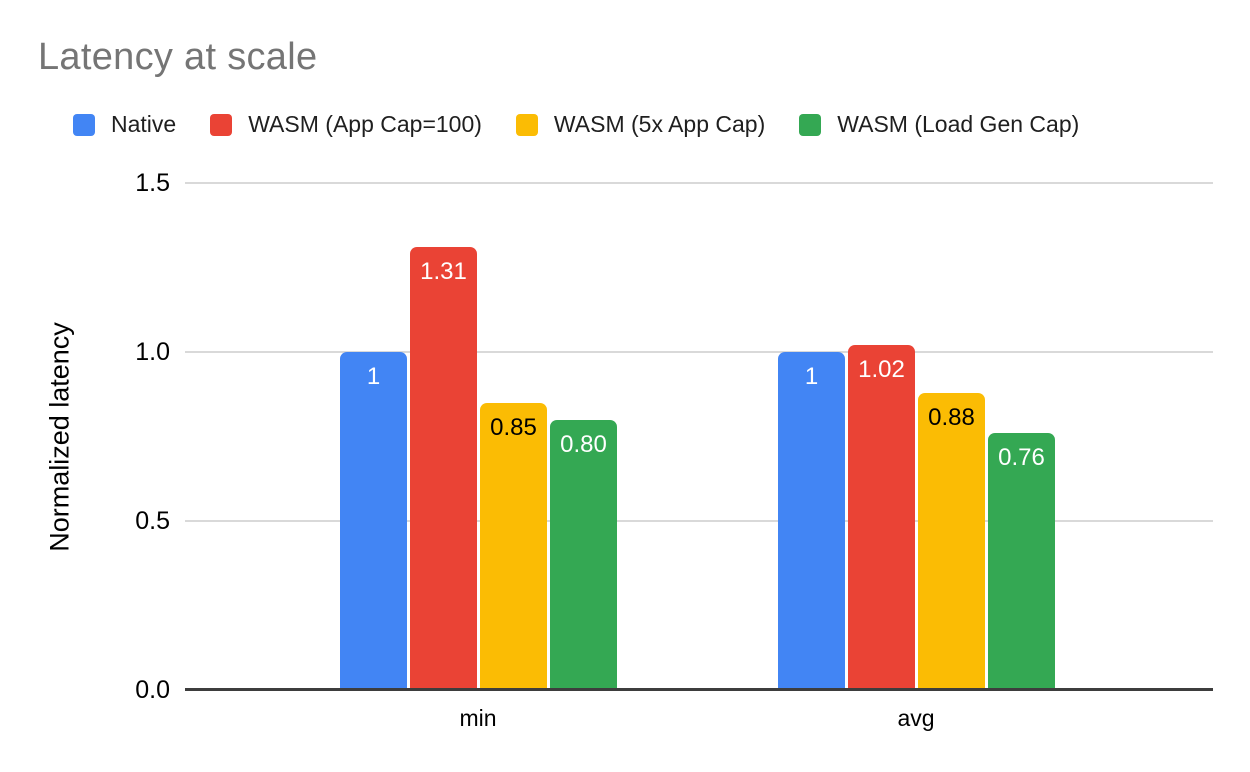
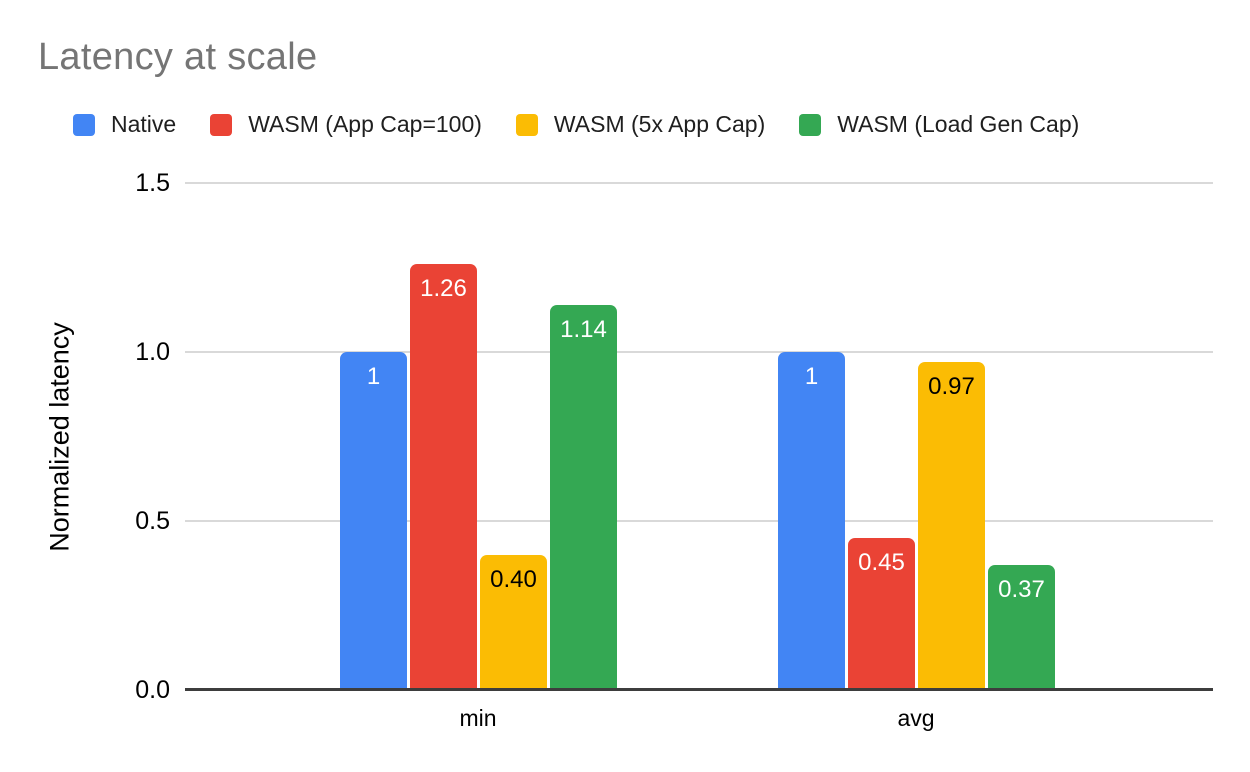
WASM (App Cap=100)/min: 1.31 -> 1.26
WASM (5x App Cap)/min: 0.85 -> 0.40
WASM (Load Gen Cap)/min: 0.80 -> 1.14
WASM (App Cap=100)/avg: 1.02 -> 0.45
WASM (5x App Cap)/avg: 0.88 -> 0.97
WASM (Load Gen Cap)/avg: 0.76 -> 0.37
